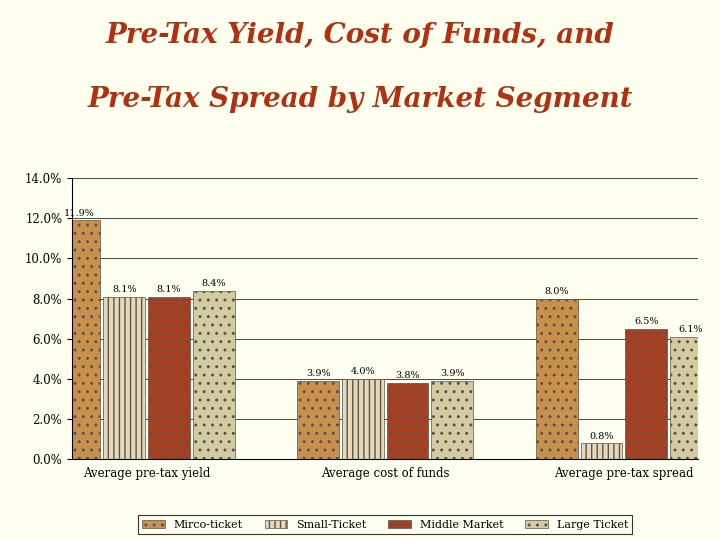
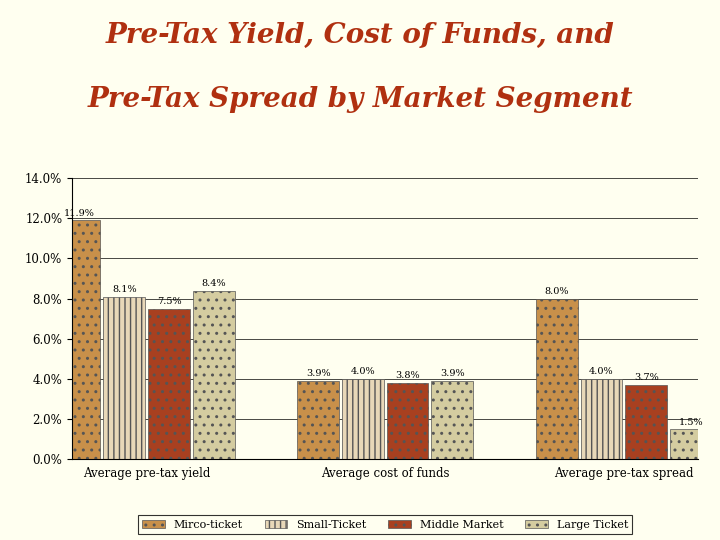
Middle Market/Average pre-tax yield: 8.1% -> 7.5%
Small-Ticket/Average pre-tax spread: 0.8% -> 4.0%
Middle Market/Average pre-tax spread: 6.5% -> 3.7%
Large Ticket/Average pre-tax spread: 6.1% -> 1.5%
